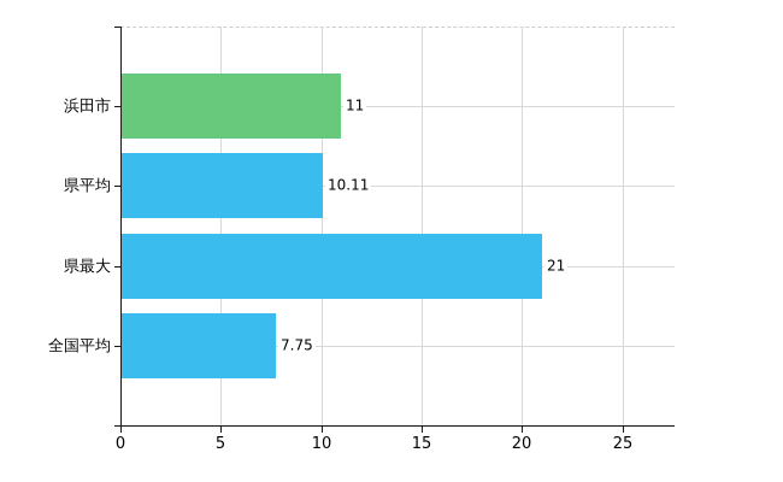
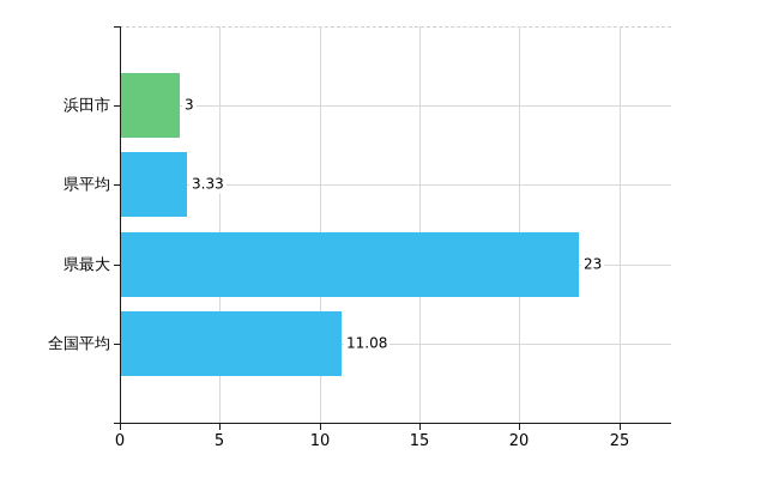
浜田市: 11 -> 3
県平均: 10.11 -> 3.33
県最大: 21 -> 23
全国平均: 7.75 -> 11.08
